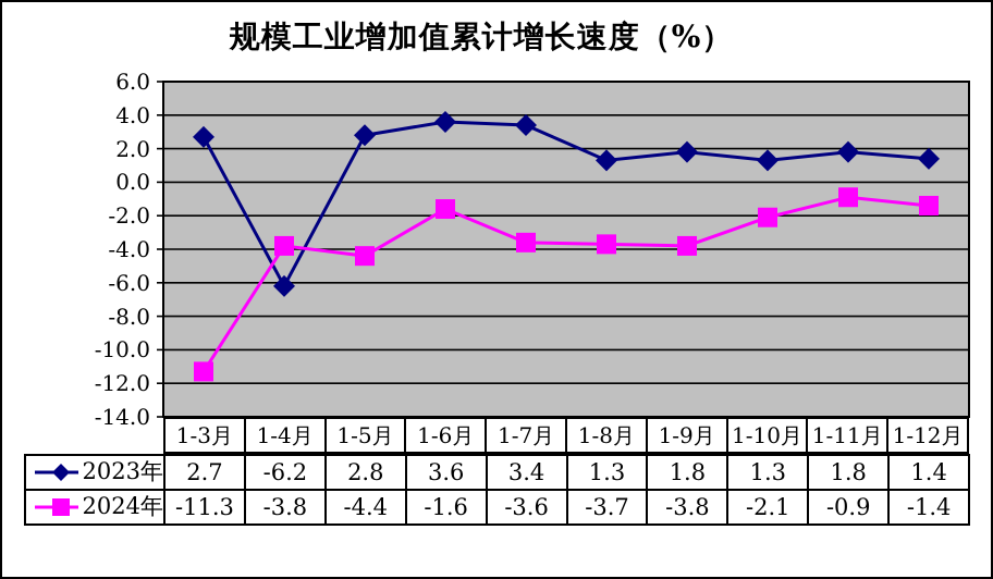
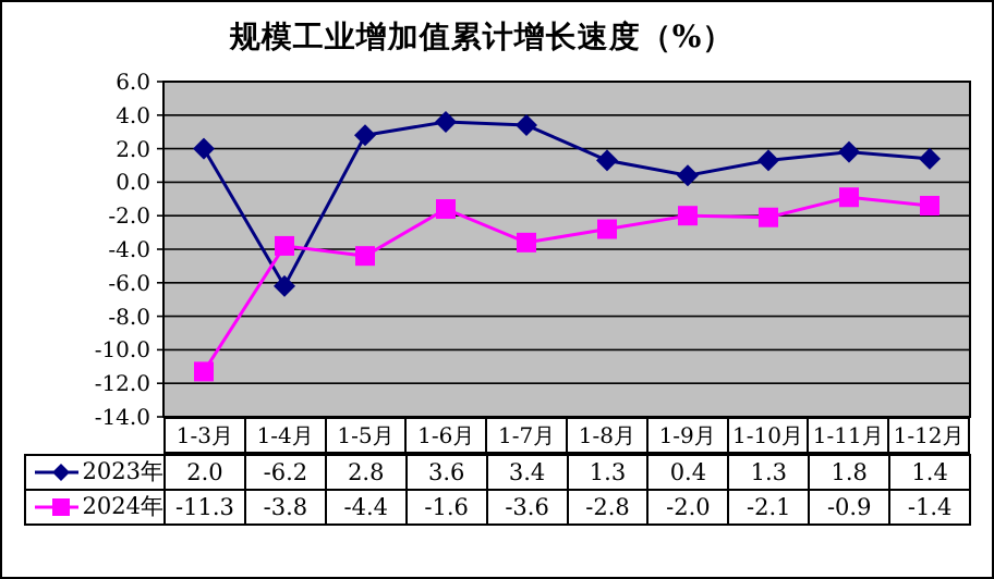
2023年/1-3月: 2.7 -> 2.0
2024年/1-8月: -3.7 -> -2.8
2023年/1-9月: 1.8 -> 0.4
2024年/1-9月: -3.8 -> -2.0
